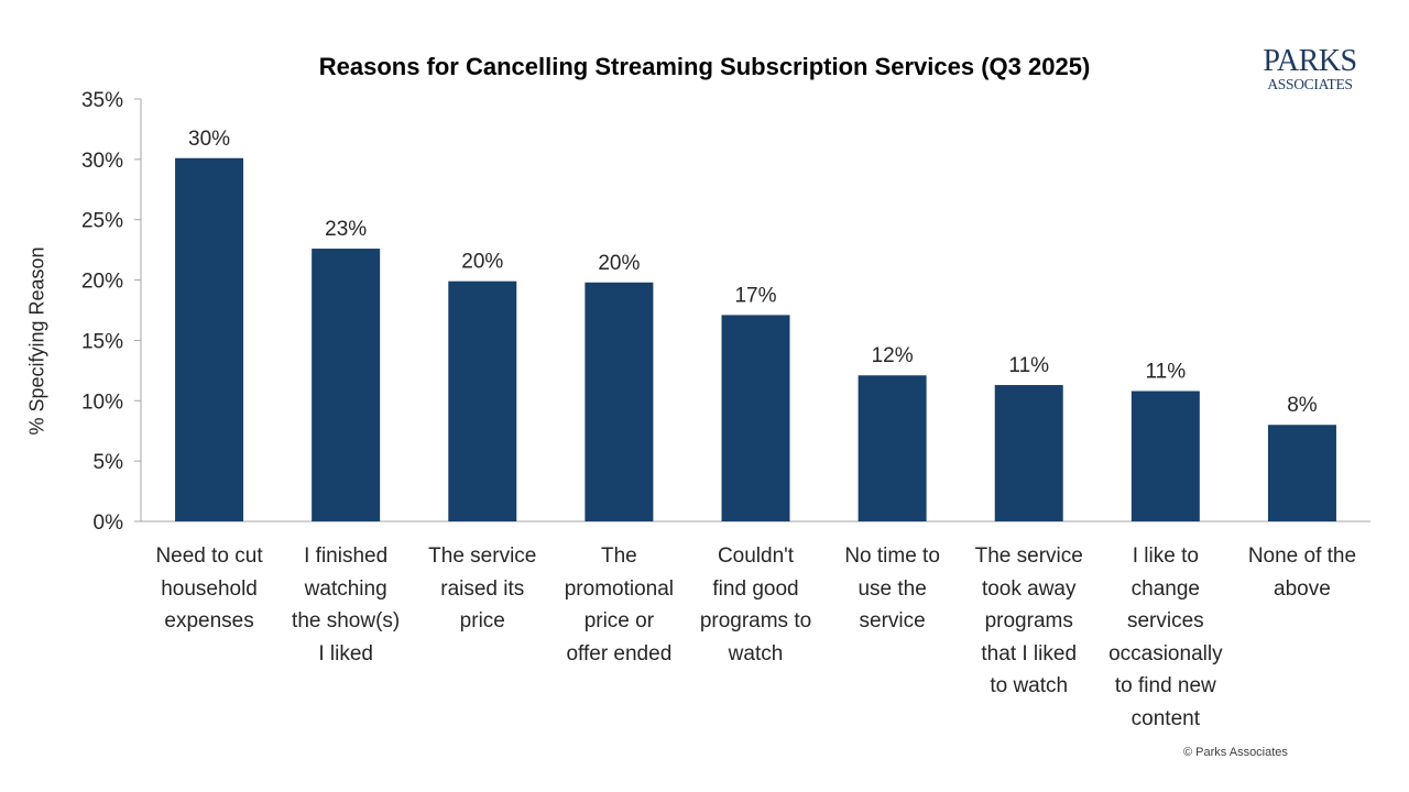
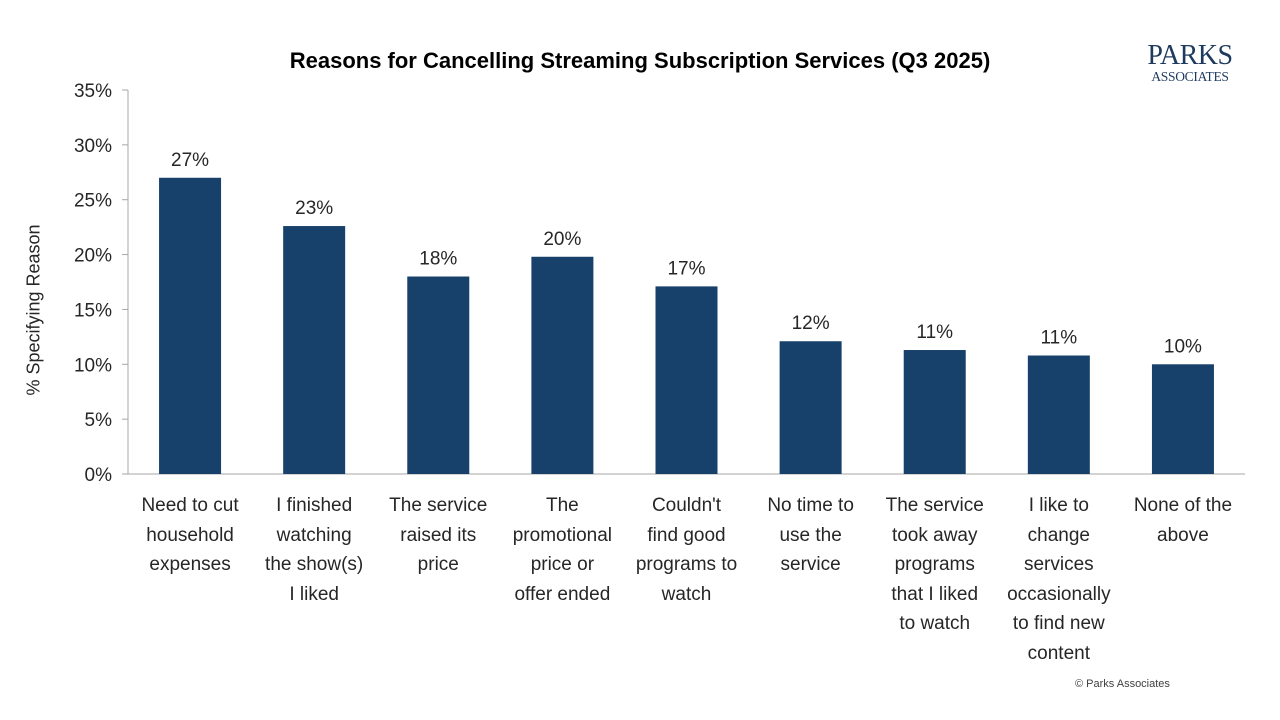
Need to cut household expenses: 30% -> 27%
The service raised its price: 20% -> 18%
None of the above: 8% -> 10%
